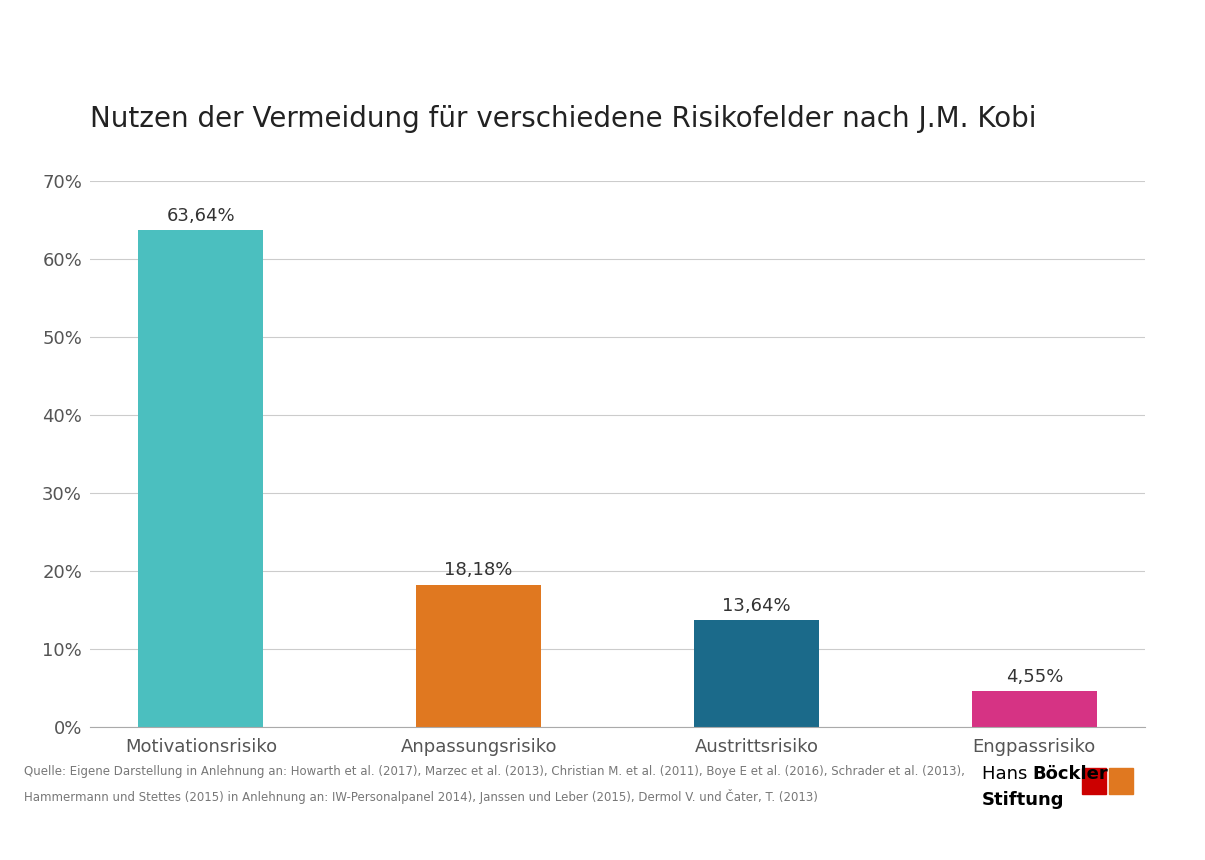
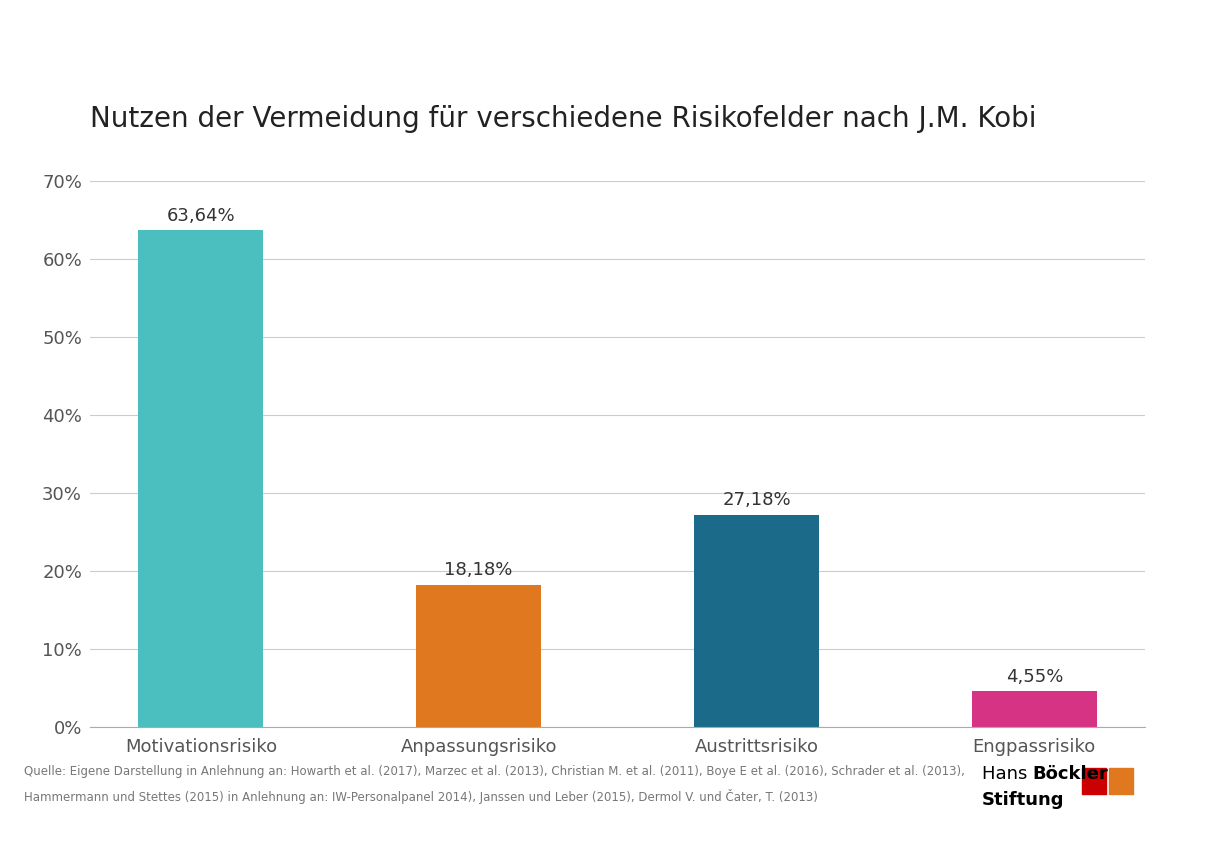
Austrittsrisiko: 13,64% -> 27,18%
